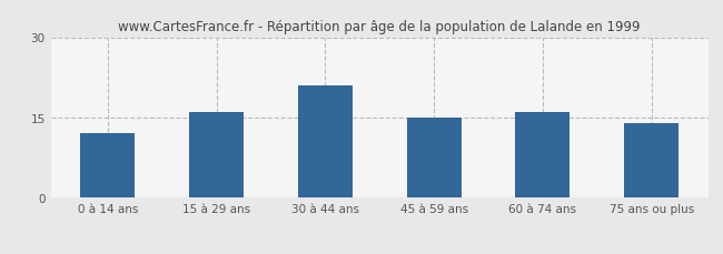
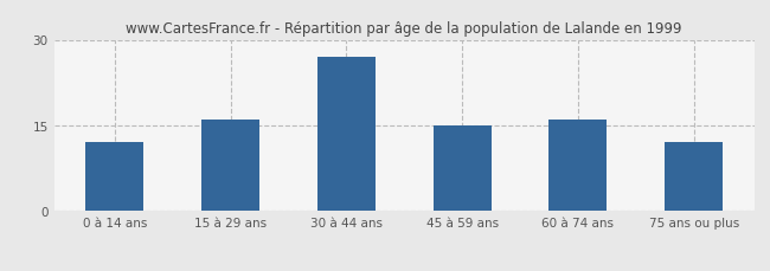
30 à 44 ans: 21 -> 27
75 ans ou plus: 14 -> 12
